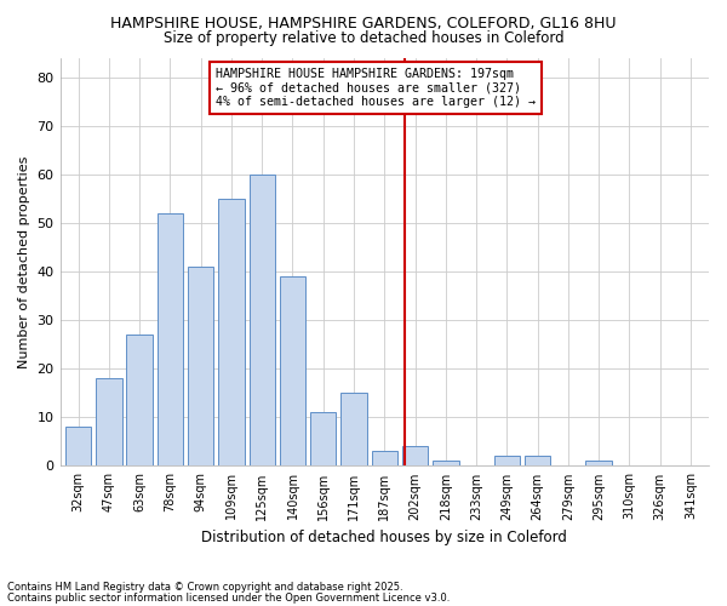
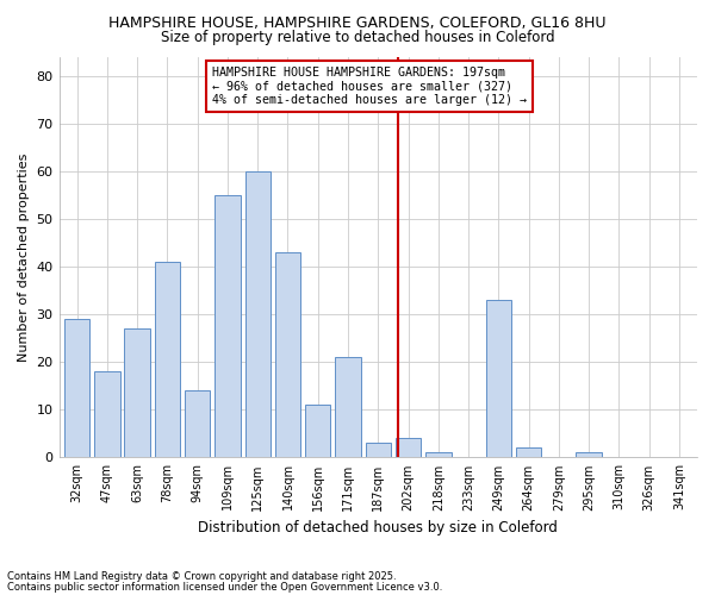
32sqm: 8 -> 29
78sqm: 52 -> 41
94sqm: 41 -> 14
140sqm: 39 -> 43
171sqm: 15 -> 21
249sqm: 2 -> 33
